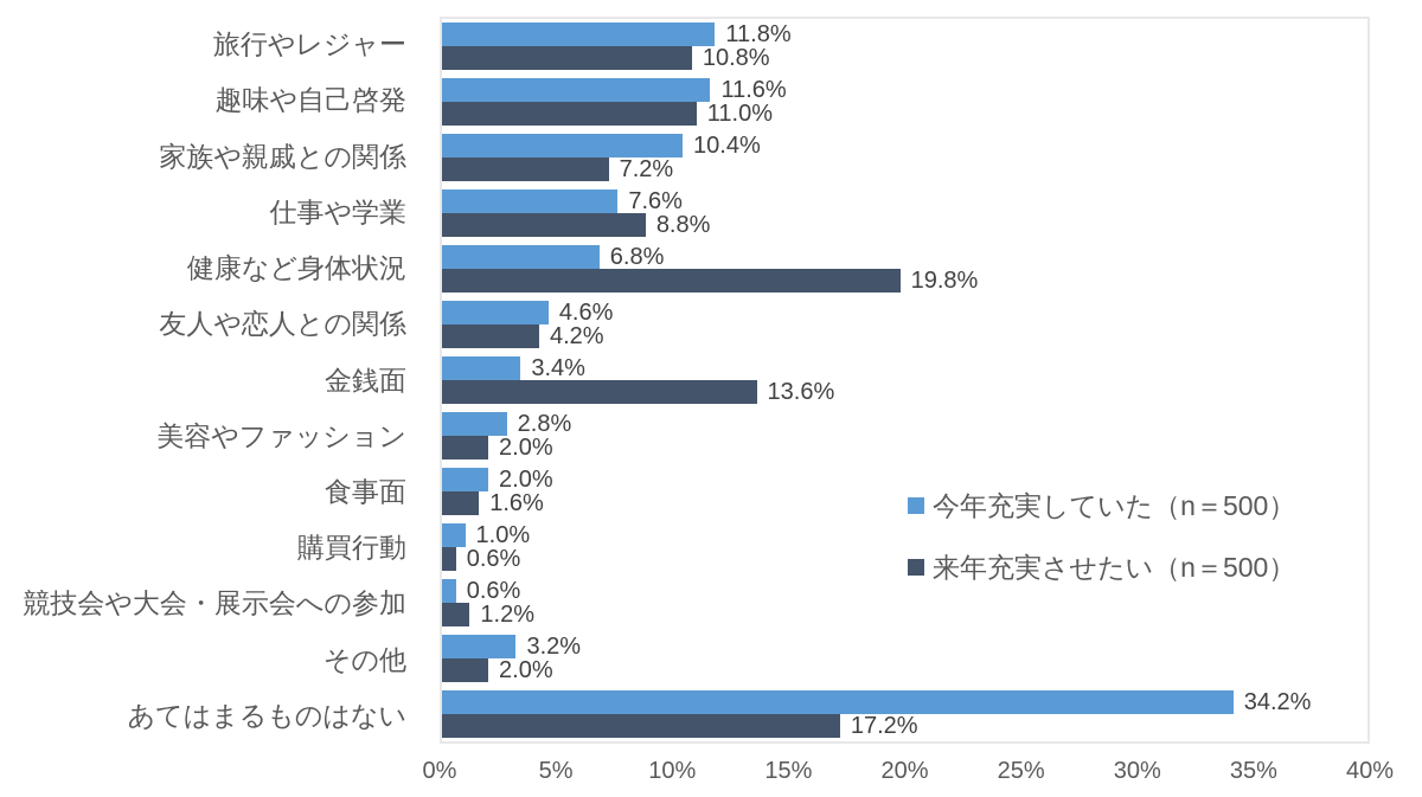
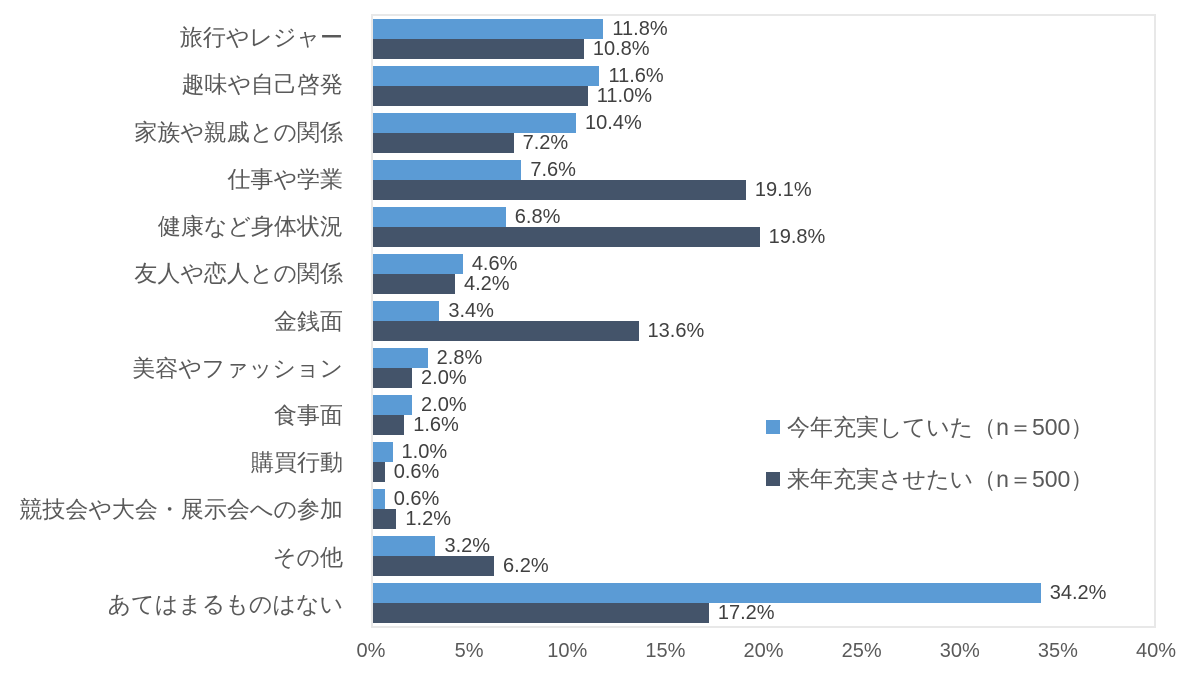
来年充実させたい（n＝500）/仕事や学業: 8.8% -> 19.1%
来年充実させたい（n＝500）/その他: 2.0% -> 6.2%
